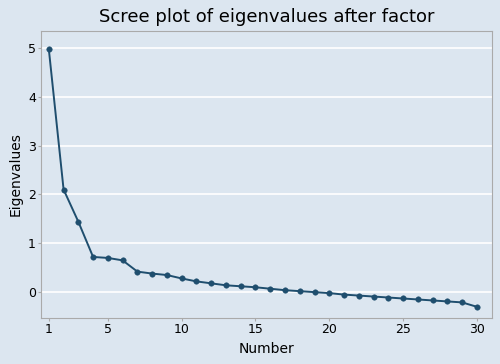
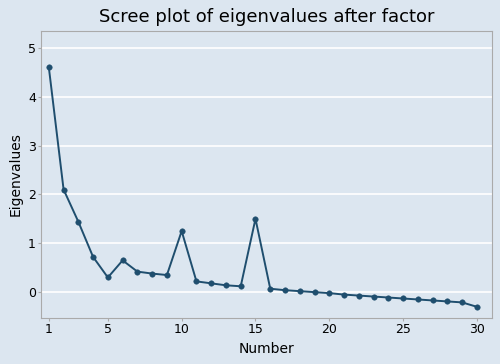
1: 4.97 -> 4.60
5: 0.70 -> 0.30
10: 0.28 -> 1.25
15: 0.10 -> 1.50
